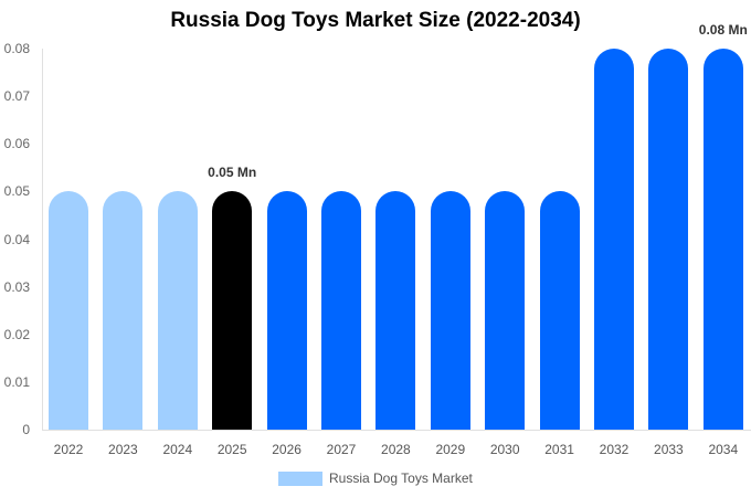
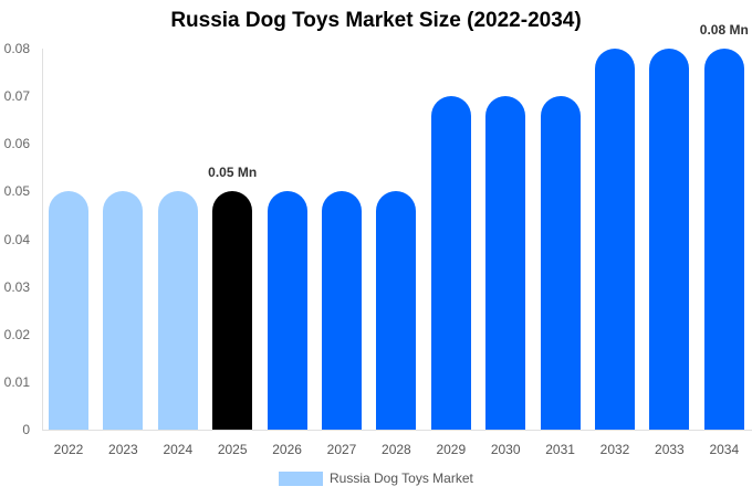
2029: 0.05 -> 0.07
2030: 0.05 -> 0.07
2031: 0.05 -> 0.07
